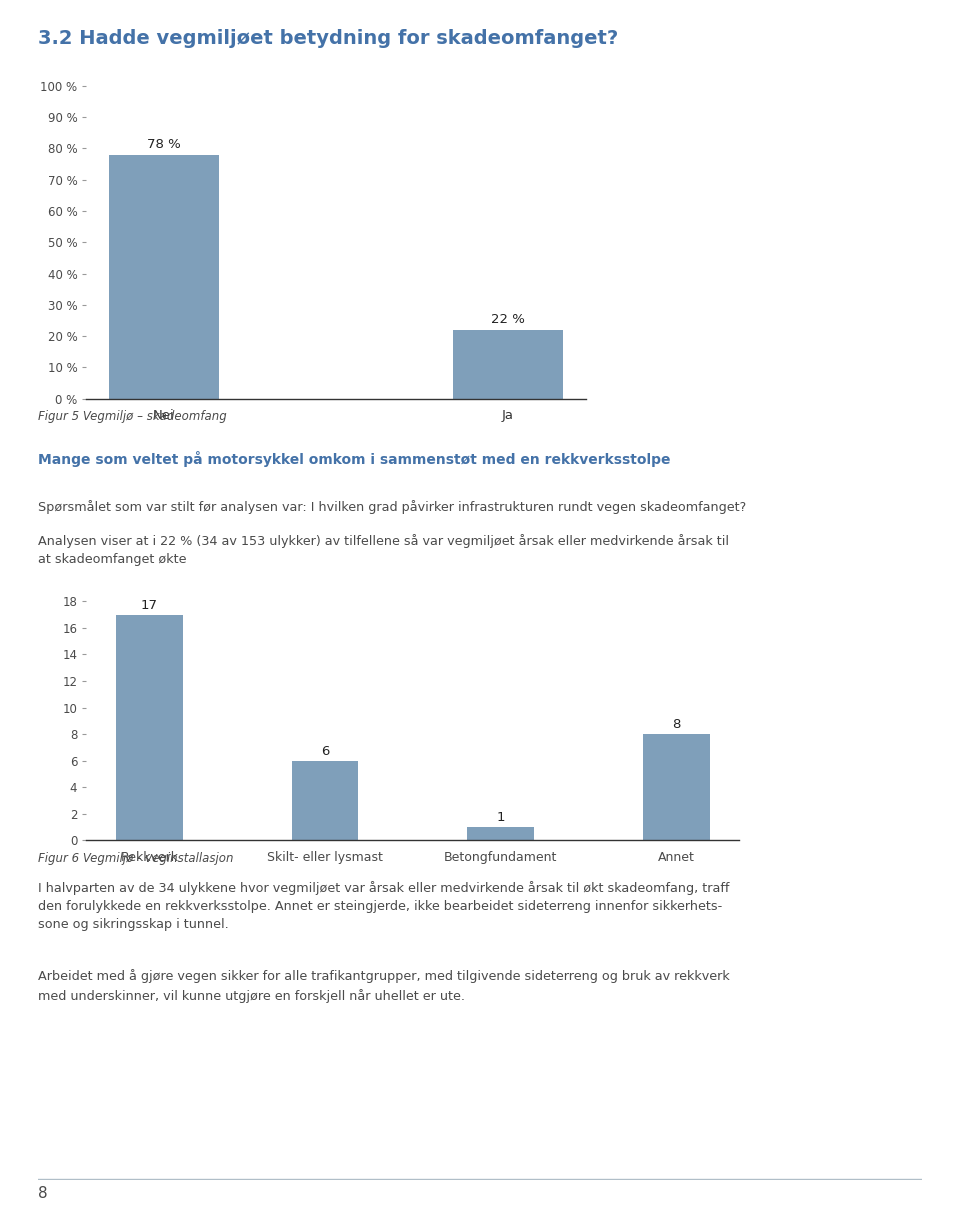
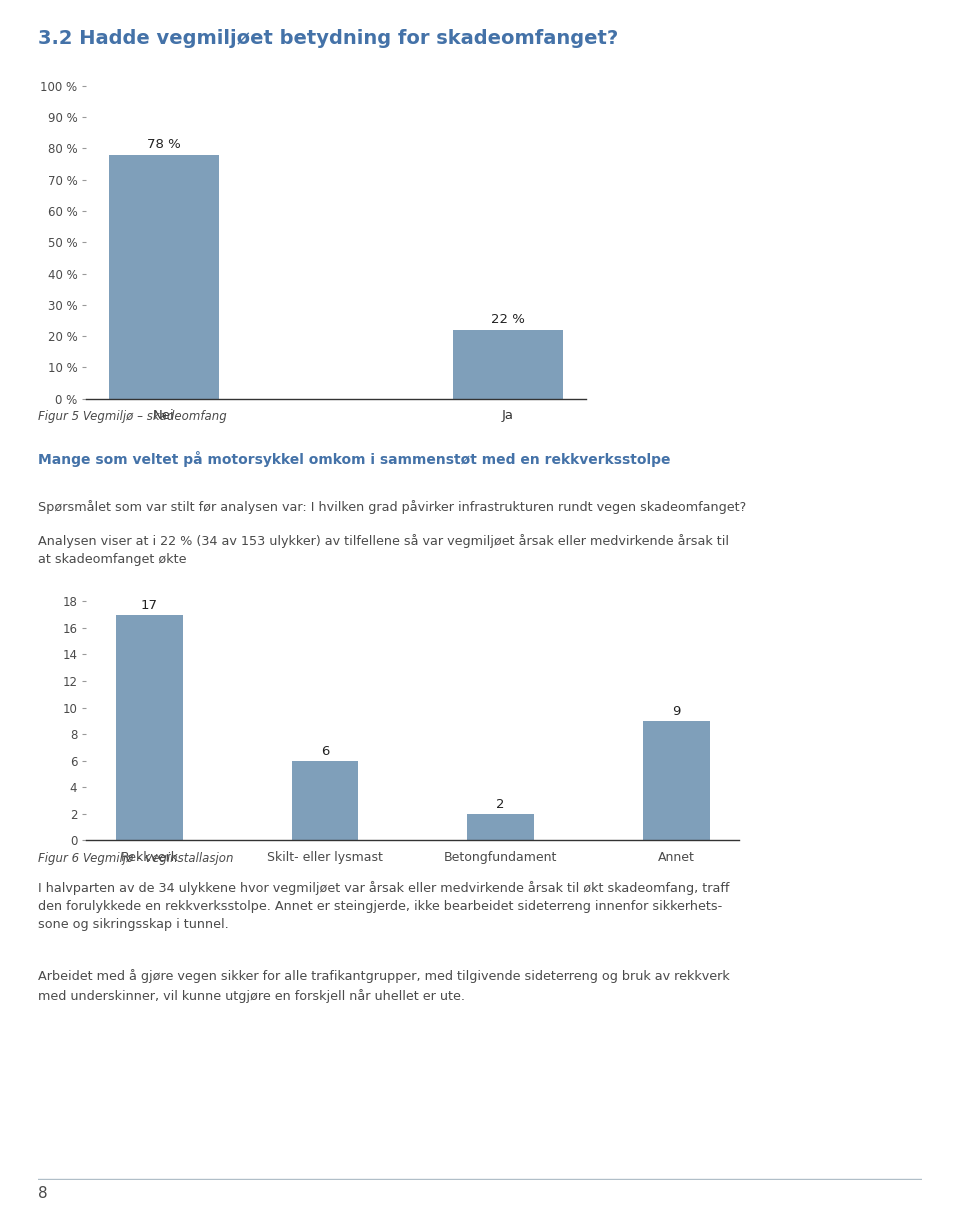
Betongfundament: 1 -> 2
Annet: 8 -> 9
